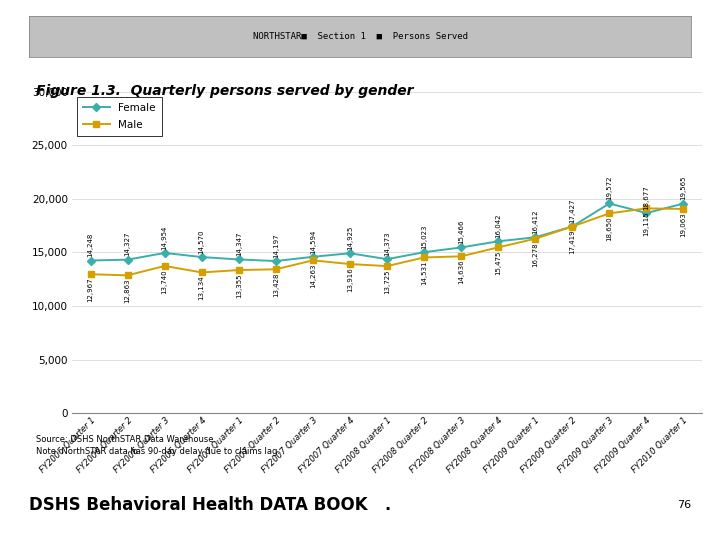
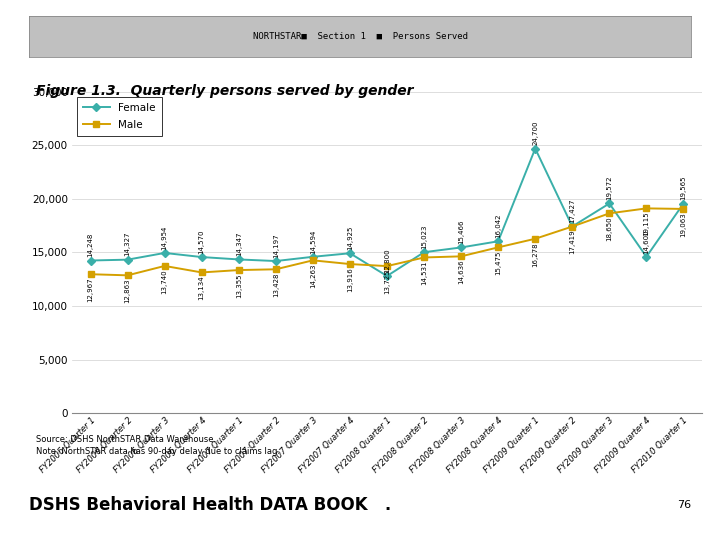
Female/FY2008 Quarter 1: 14,400 -> 12,800
Female/FY2009 Quarter 1: 16,400 -> 24,700
Female/FY2009 Quarter 4: 18,700 -> 14,600
